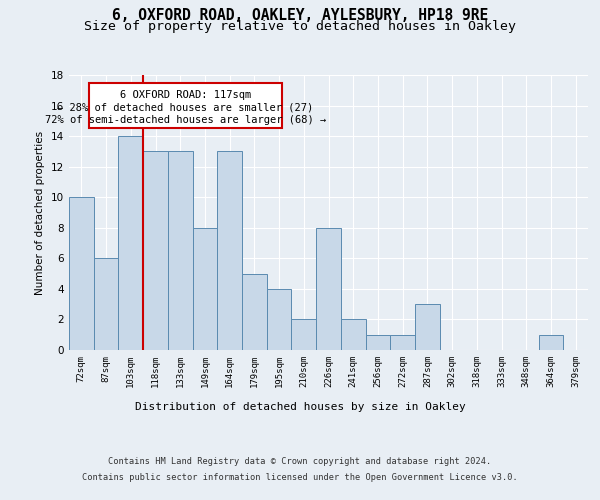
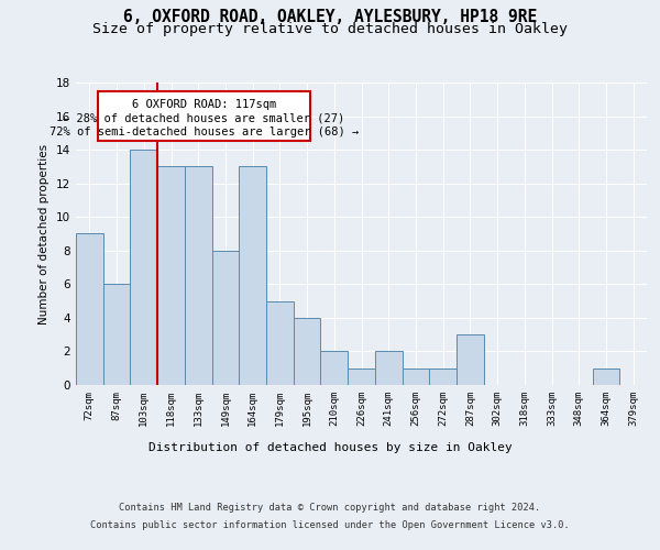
72sqm: 10 -> 9
226sqm: 8 -> 1
